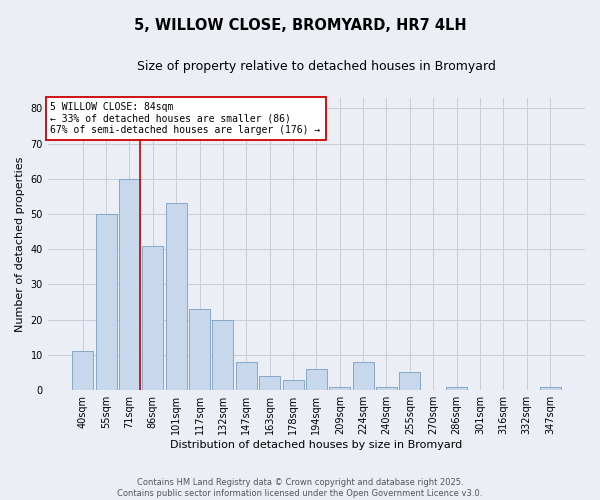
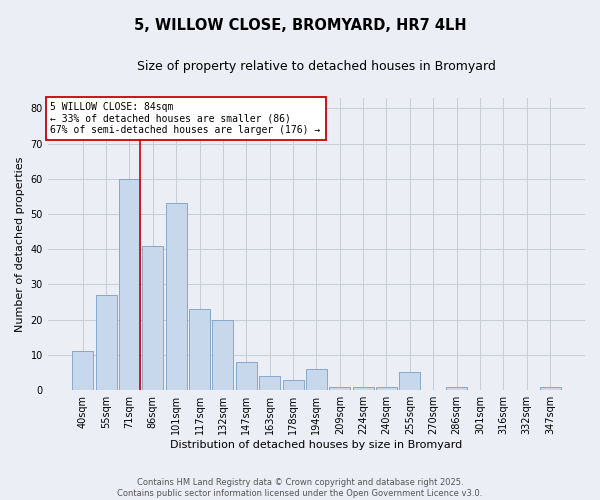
55sqm: 50 -> 27
224sqm: 8 -> 1
